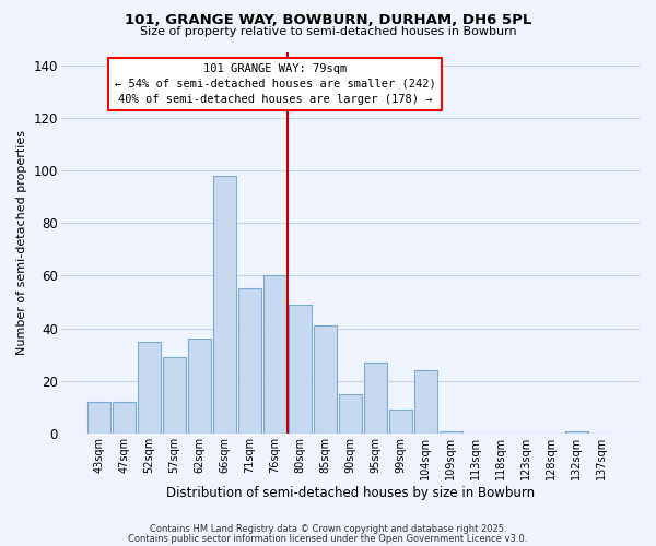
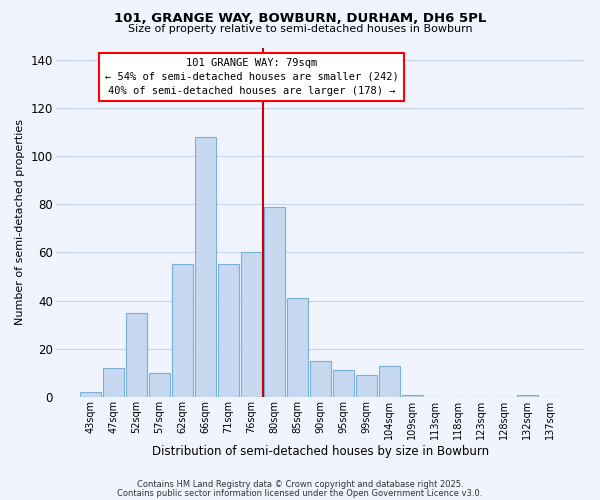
43sqm: 12 -> 2
57sqm: 29 -> 10
62sqm: 36 -> 55
66sqm: 98 -> 108
80sqm: 49 -> 79
95sqm: 27 -> 11
104sqm: 24 -> 13
